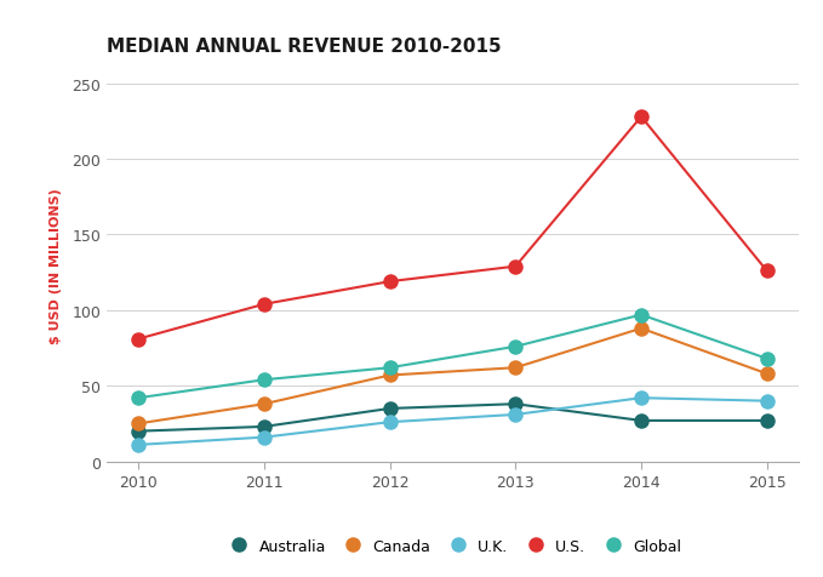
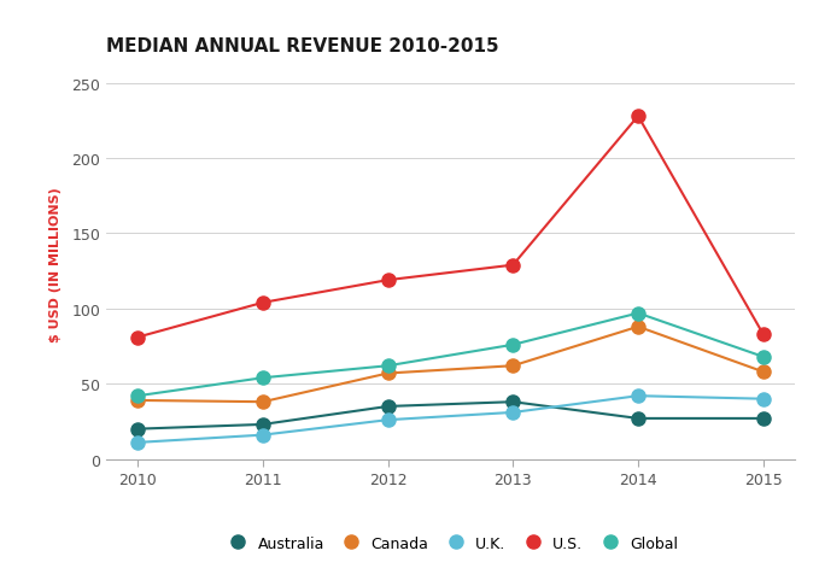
Canada/2010: 25 -> 39
U.S./2015: 126 -> 83
